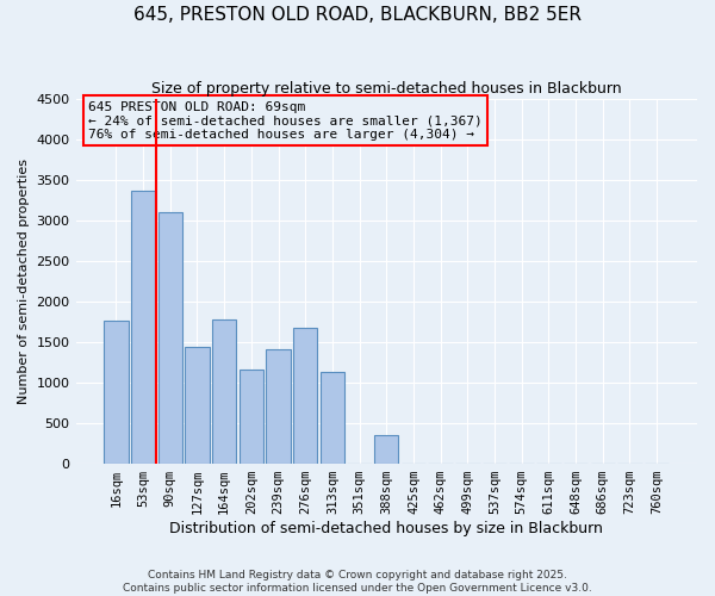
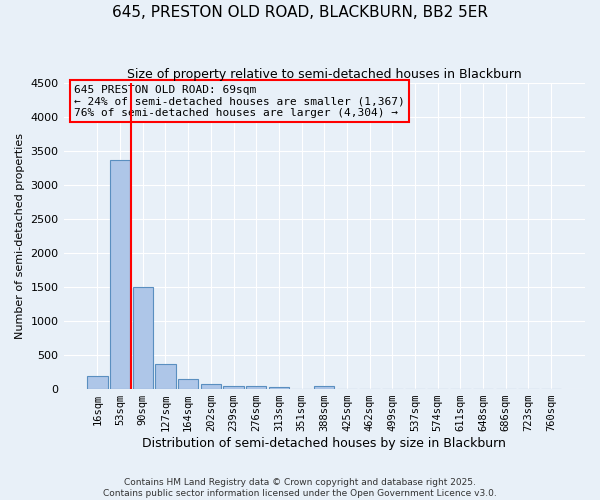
16sqm: 1760 -> 190
90sqm: 3100 -> 1500
127sqm: 1440 -> 370
164sqm: 1780 -> 140
202sqm: 1160 -> 80
239sqm: 1420 -> 50
276sqm: 1680 -> 40
313sqm: 1140 -> 30
388sqm: 360 -> 50
